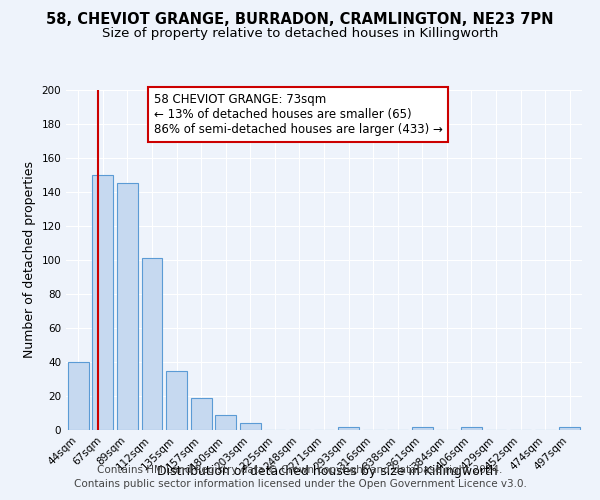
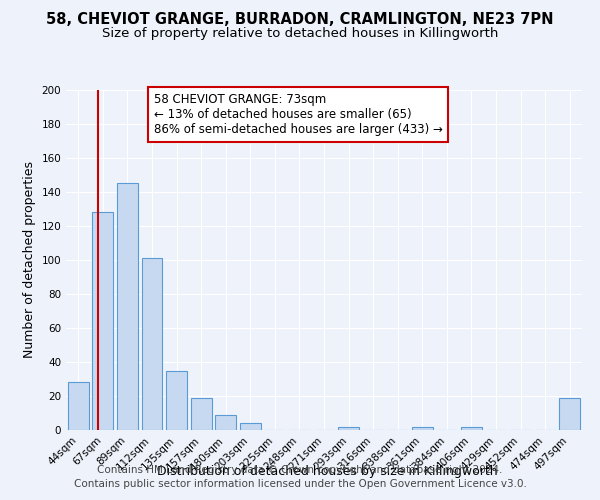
44sqm: 40 -> 28
67sqm: 150 -> 128
497sqm: 2 -> 19
